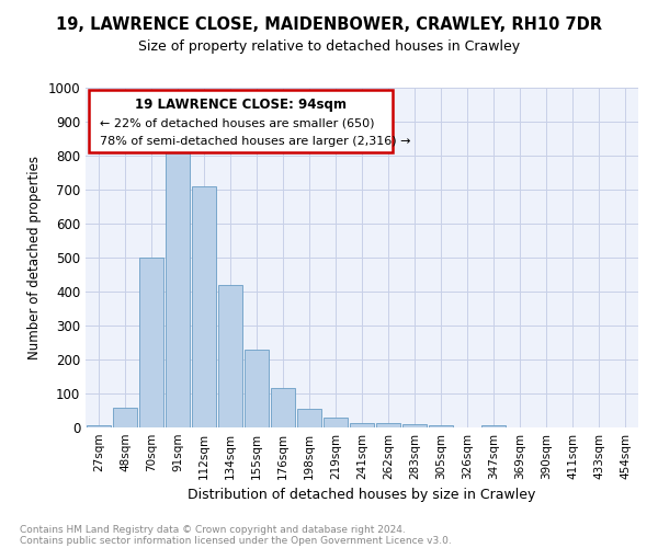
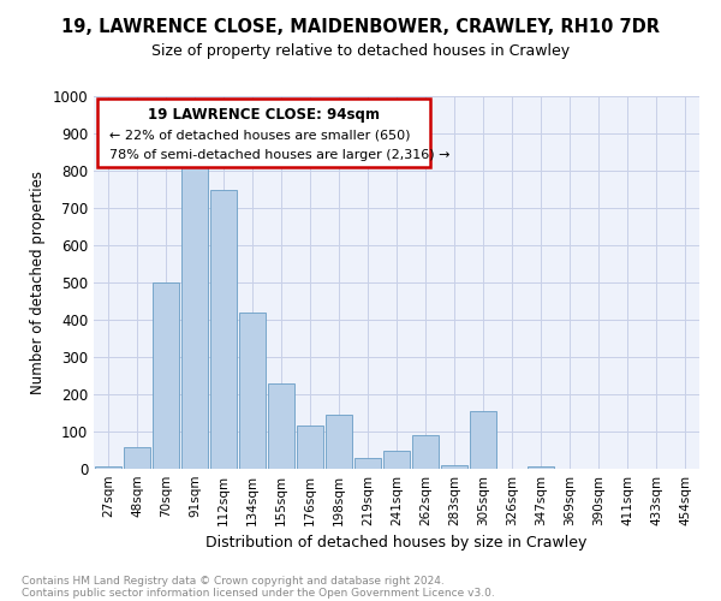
112sqm: 710 -> 750
198sqm: 55 -> 145
241sqm: 14 -> 50
262sqm: 12 -> 90
305sqm: 5 -> 155
